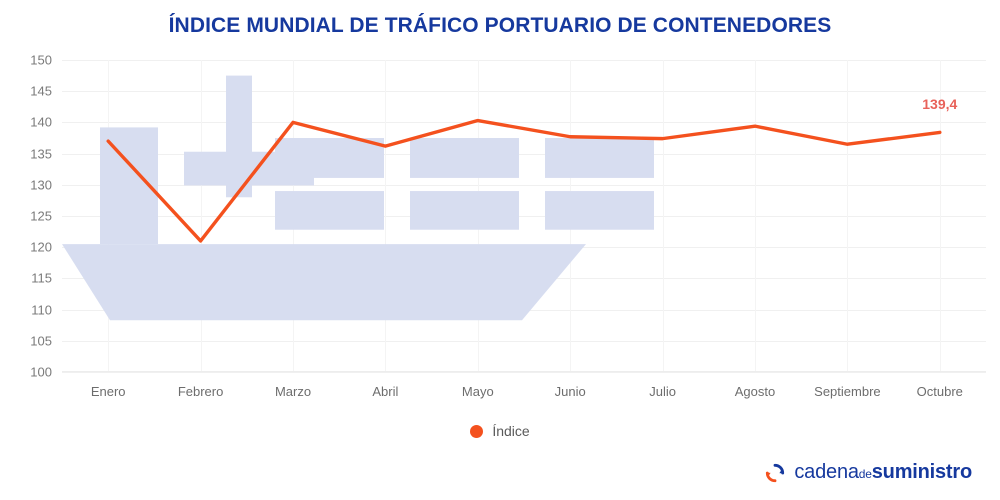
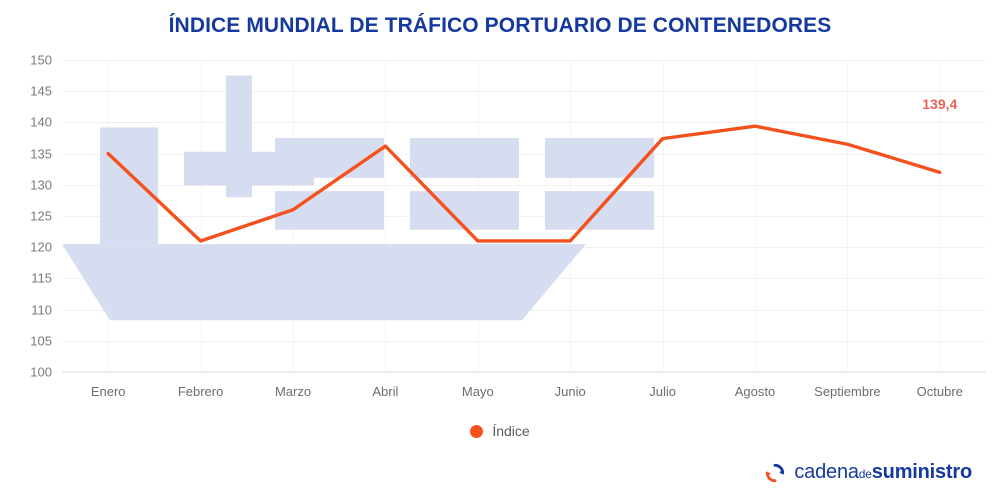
Enero: 137 -> 135
Marzo: 140 -> 126
Mayo: 140 -> 121
Junio: 138 -> 121
Octubre: 138 -> 132
